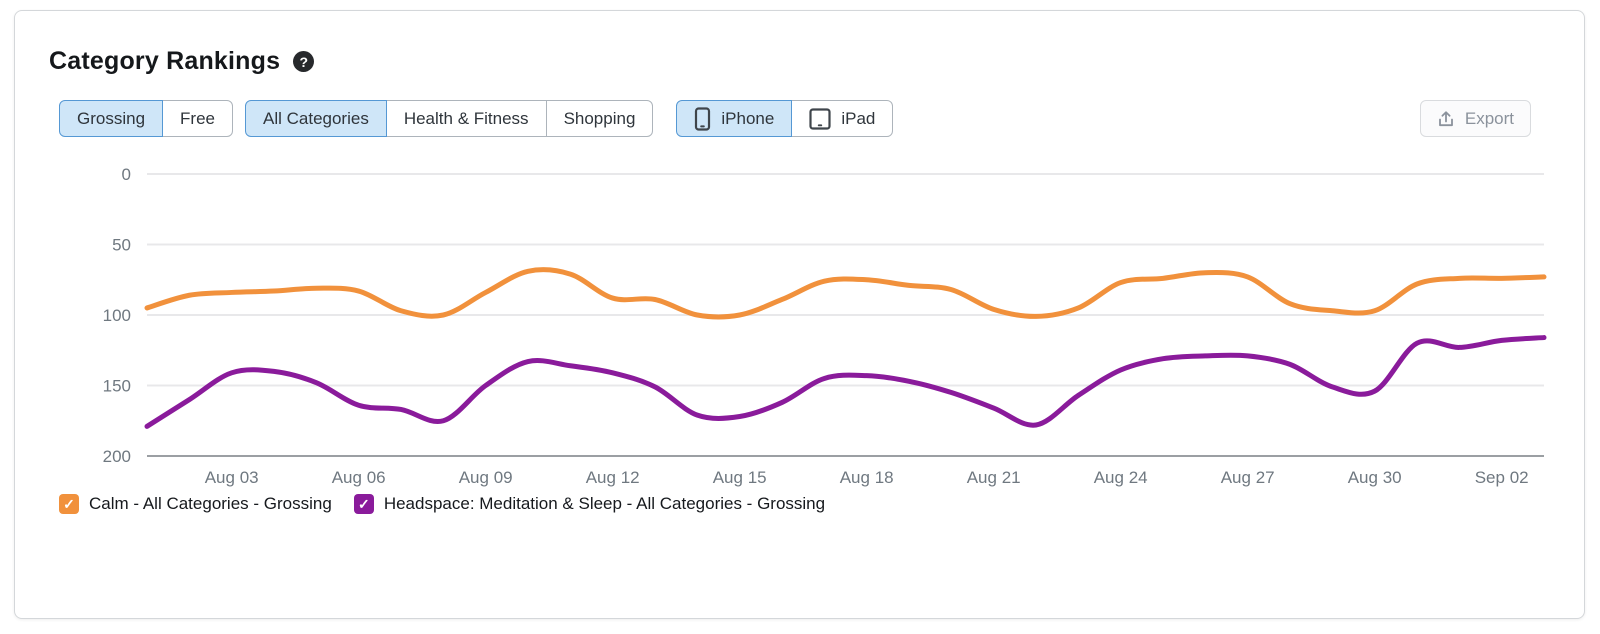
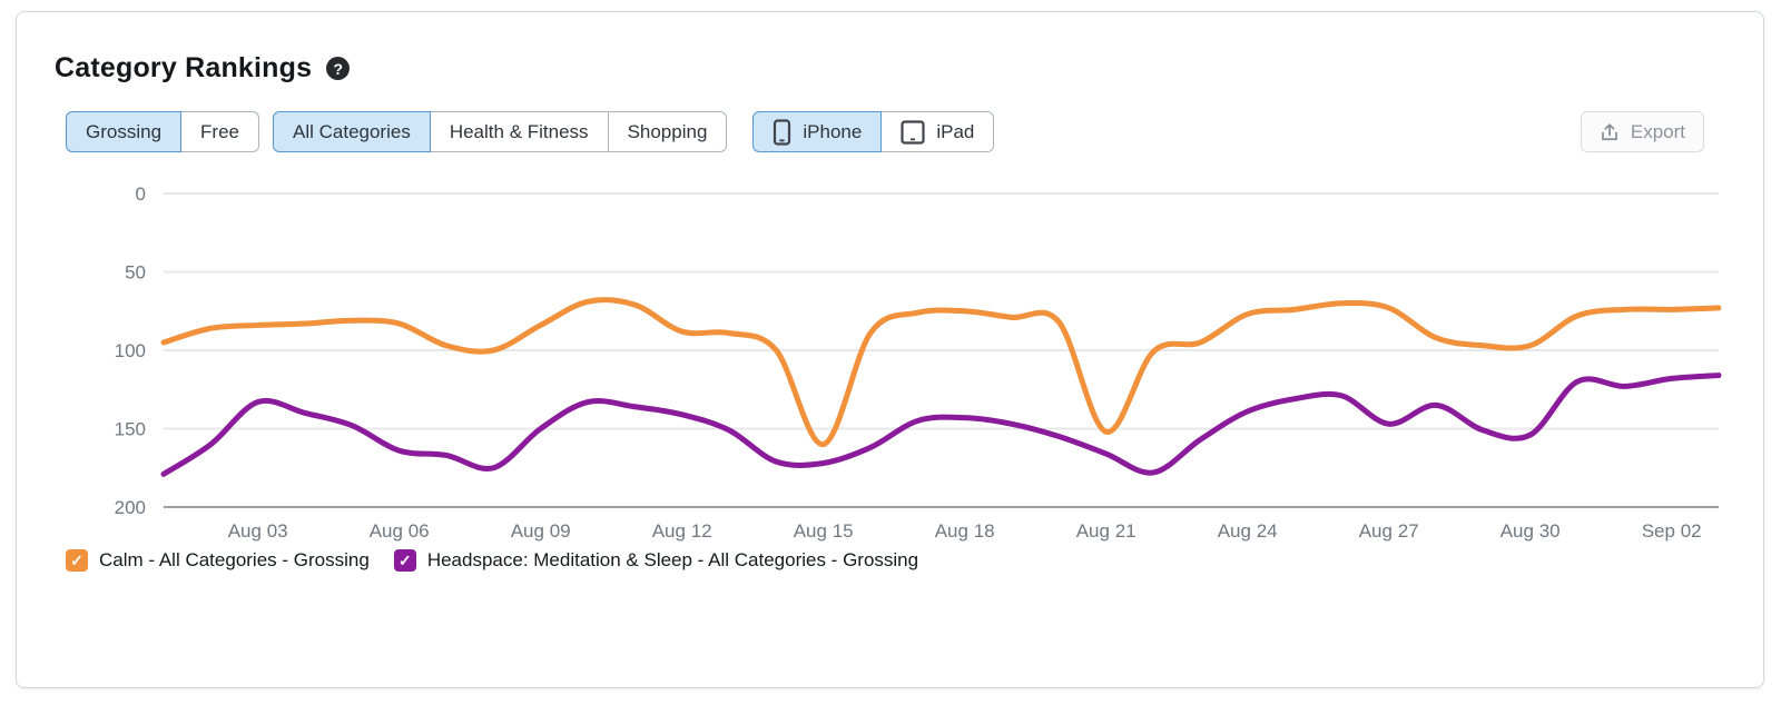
Headspace: Meditation & Sleep - All Categories - Grossing/Aug 03: 141 -> 133
Calm - All Categories - Grossing/Aug 15: 100 -> 160
Calm - All Categories - Grossing/Aug 21: 96 -> 152
Headspace: Meditation & Sleep - All Categories - Grossing/Aug 27: 129 -> 147
